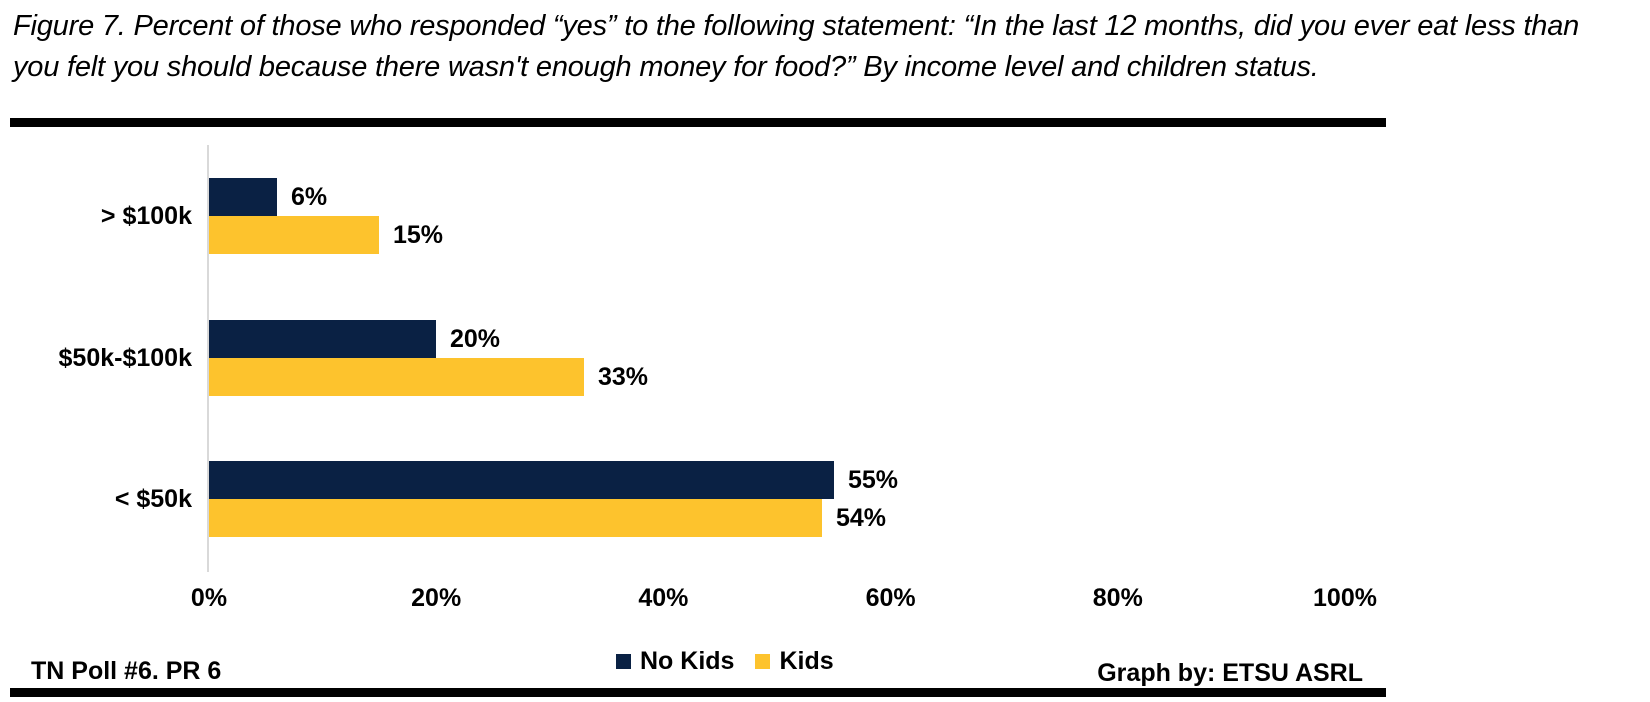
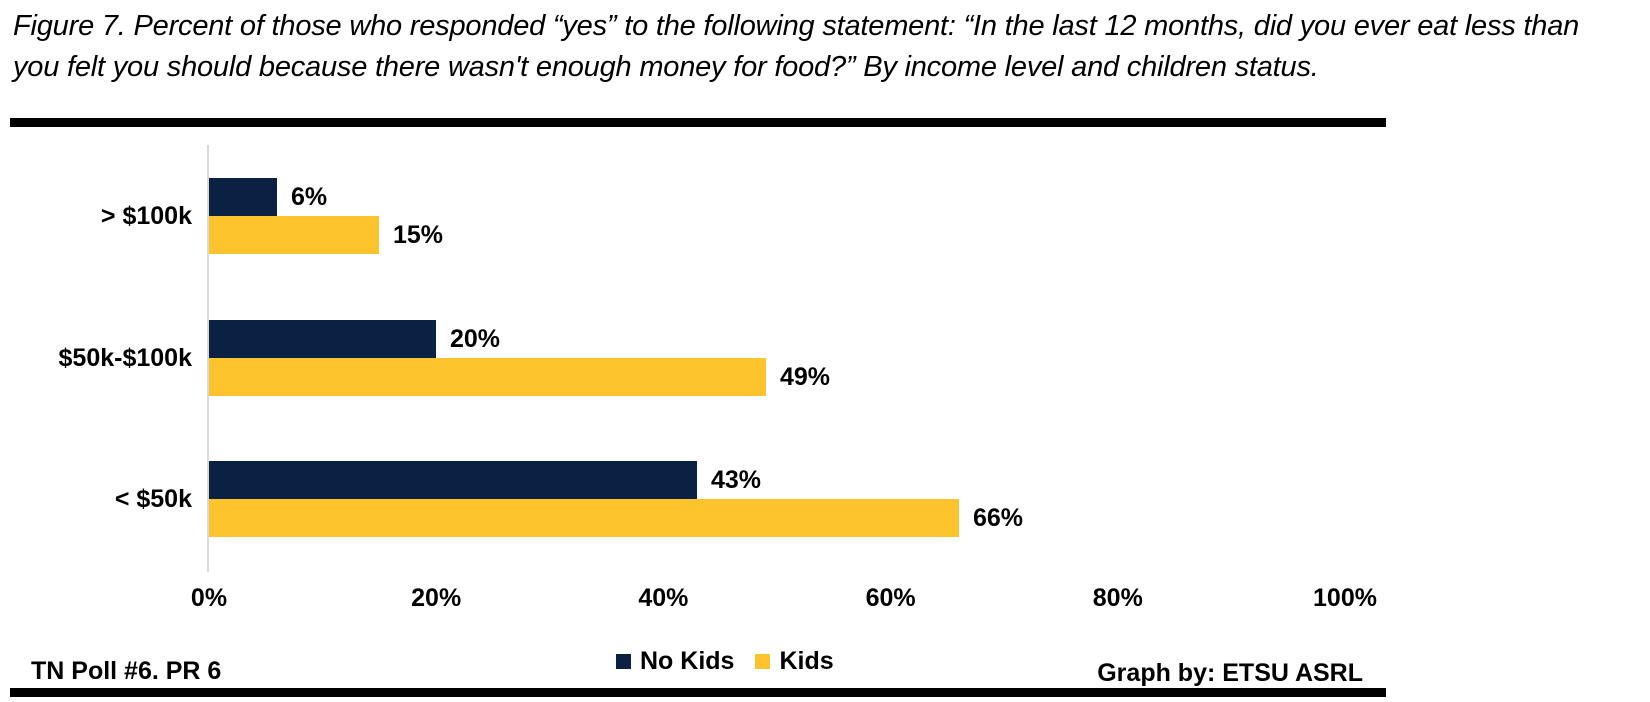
Kids/$50k-$100k: 33% -> 49%
No Kids/< $50k: 55% -> 43%
Kids/< $50k: 54% -> 66%
